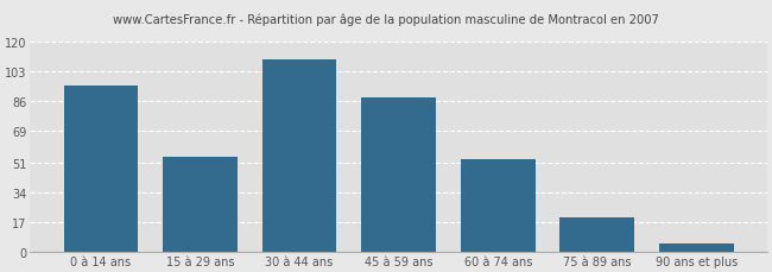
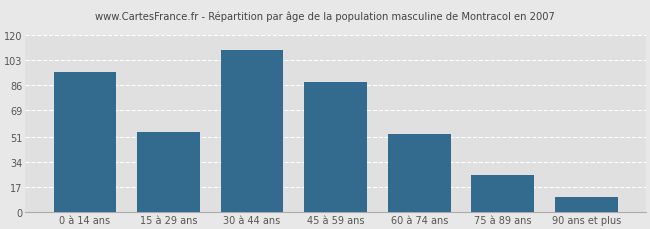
75 à 89 ans: 20 -> 25
90 ans et plus: 5 -> 10
